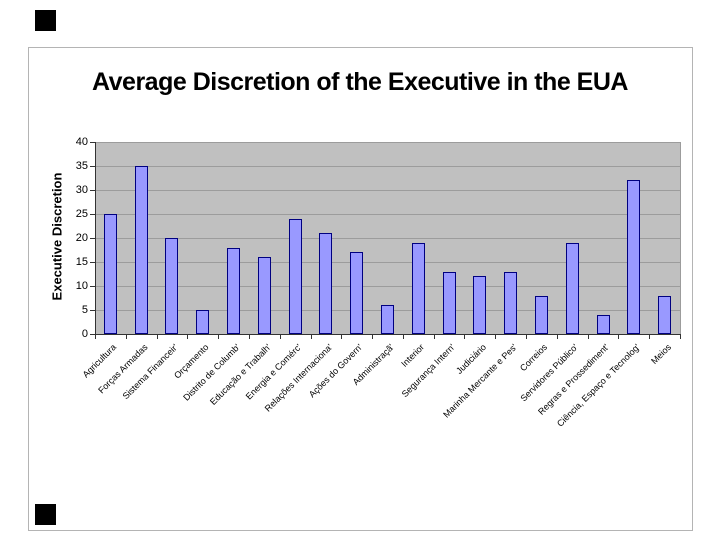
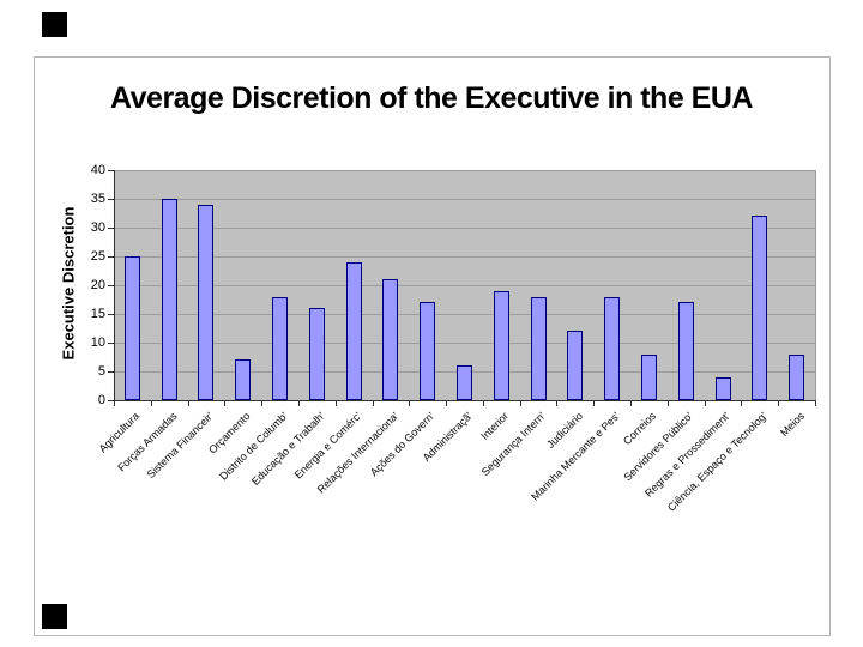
Sistema Financeir': 20 -> 34
Orçamento: 5 -> 7
Segurança Intern': 13 -> 18
Marinha Mercante e Pes': 13 -> 18
Servidores Público': 19 -> 17
